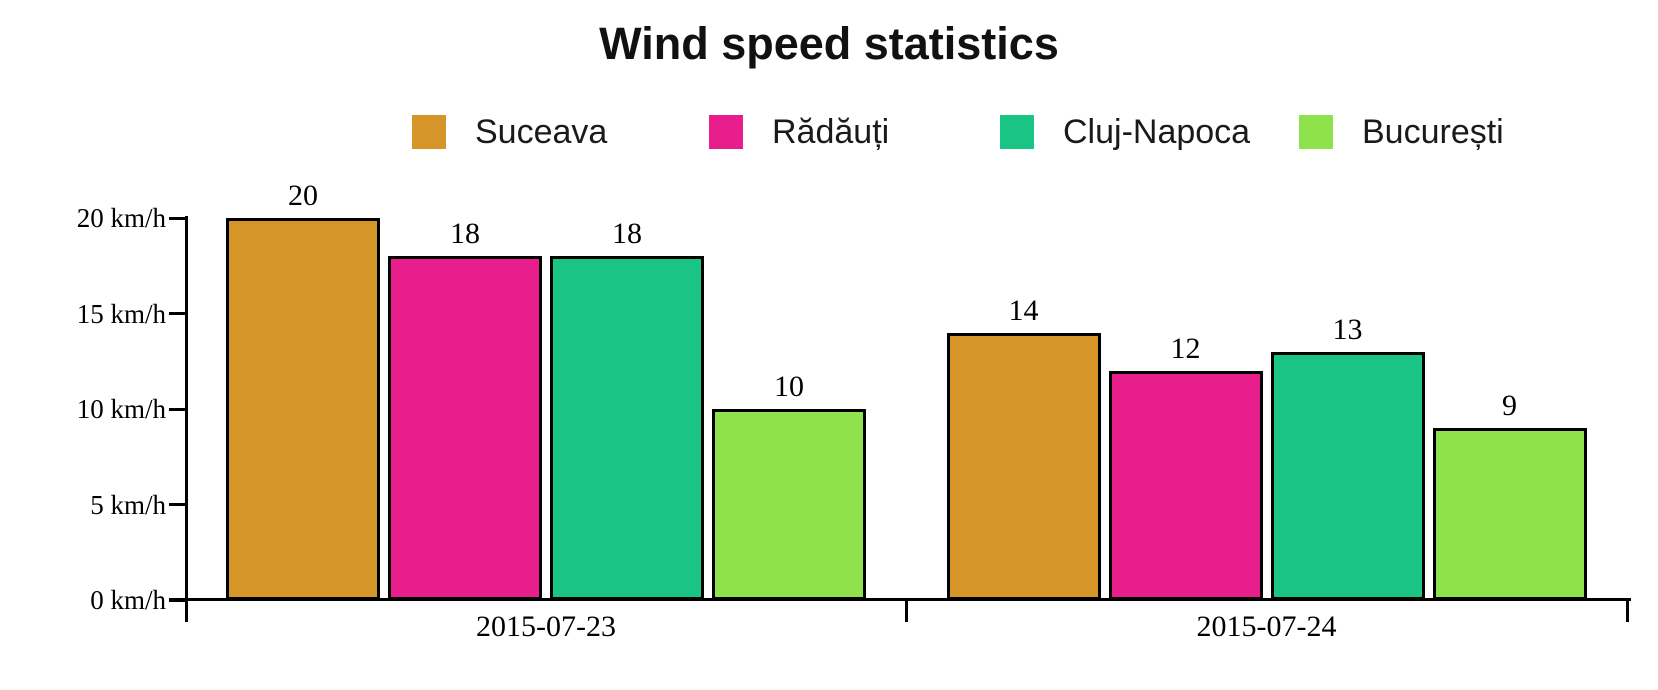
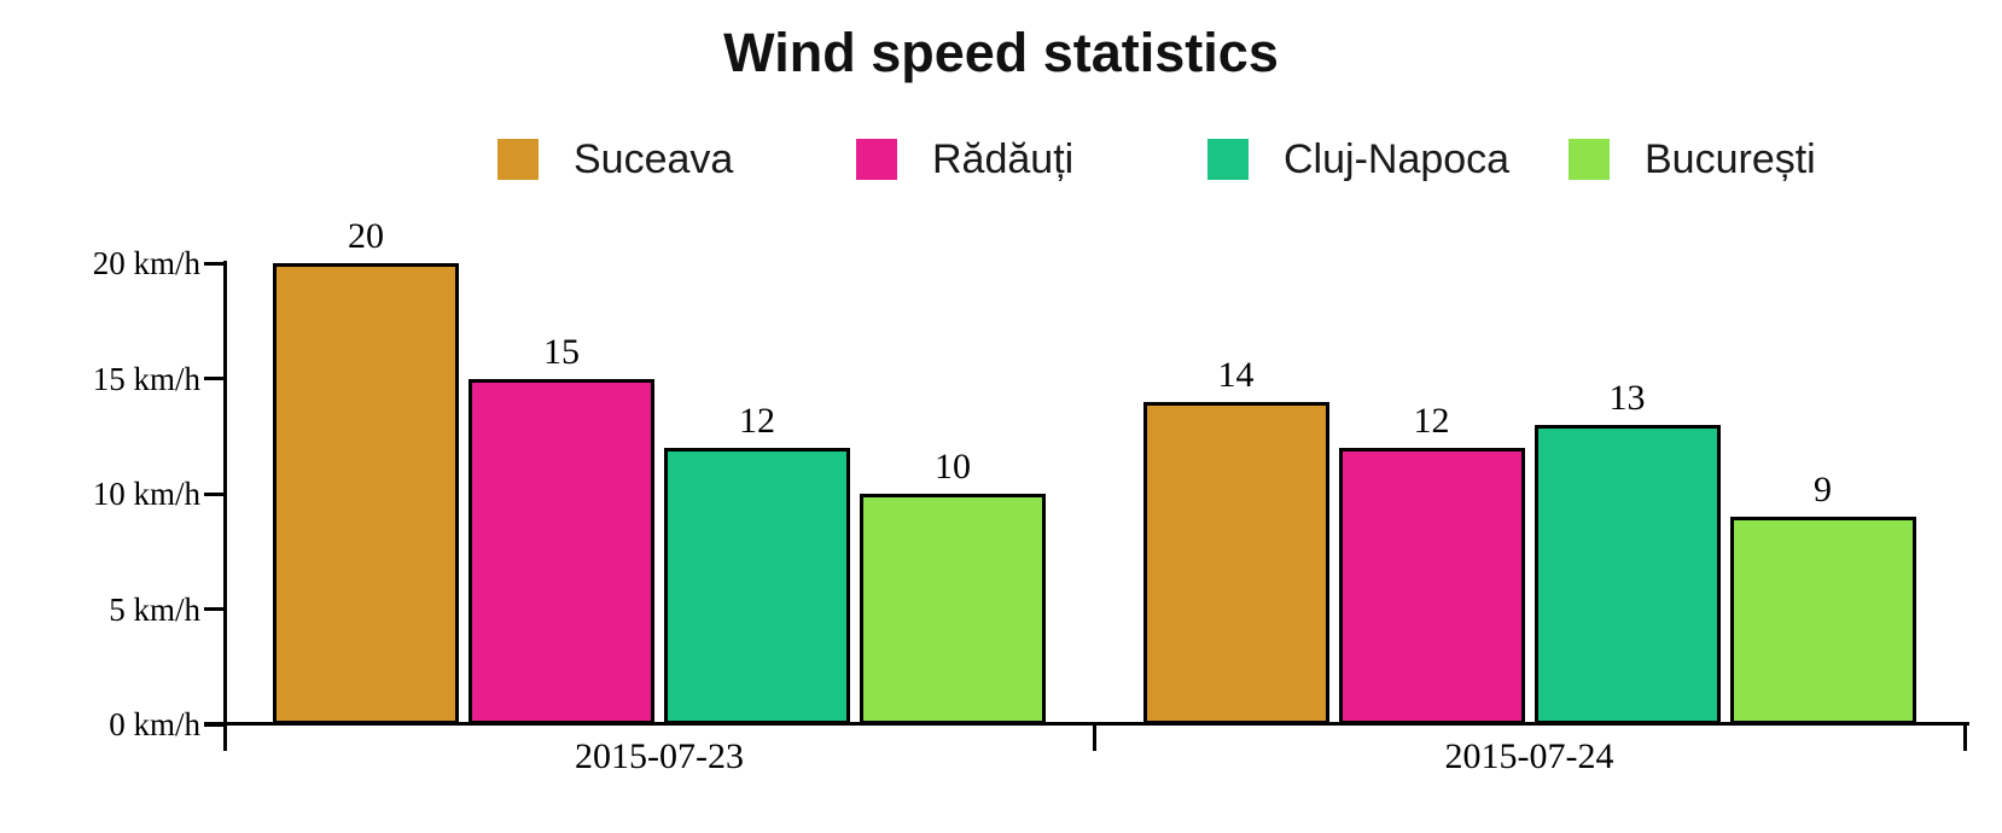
Rădăuți/2015-07-23: 18 -> 15
Cluj-Napoca/2015-07-23: 18 -> 12
